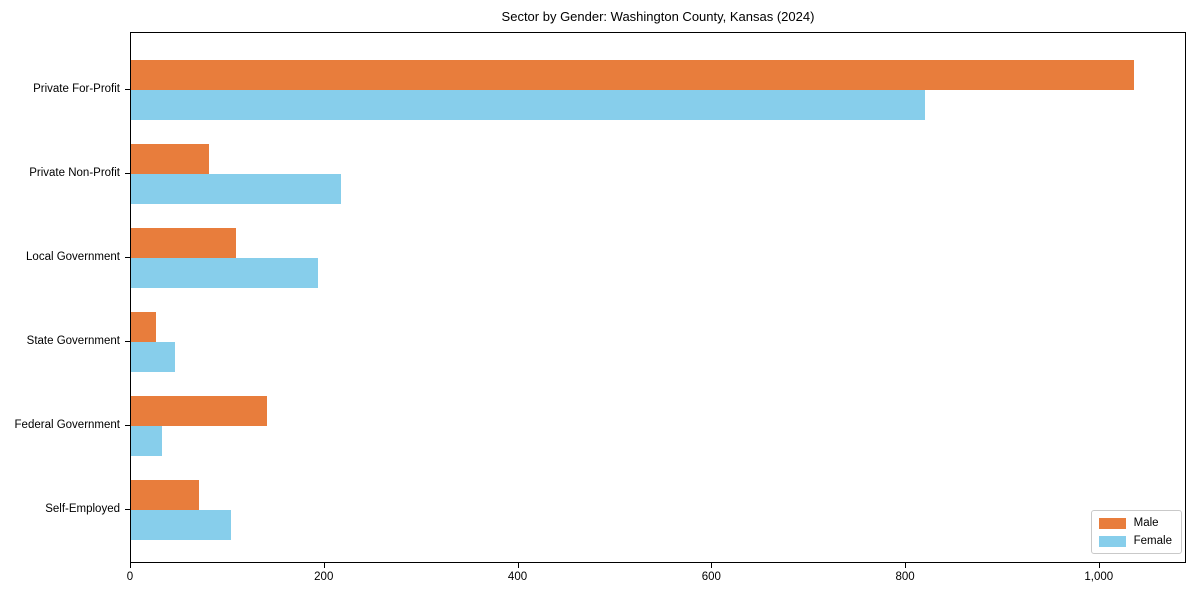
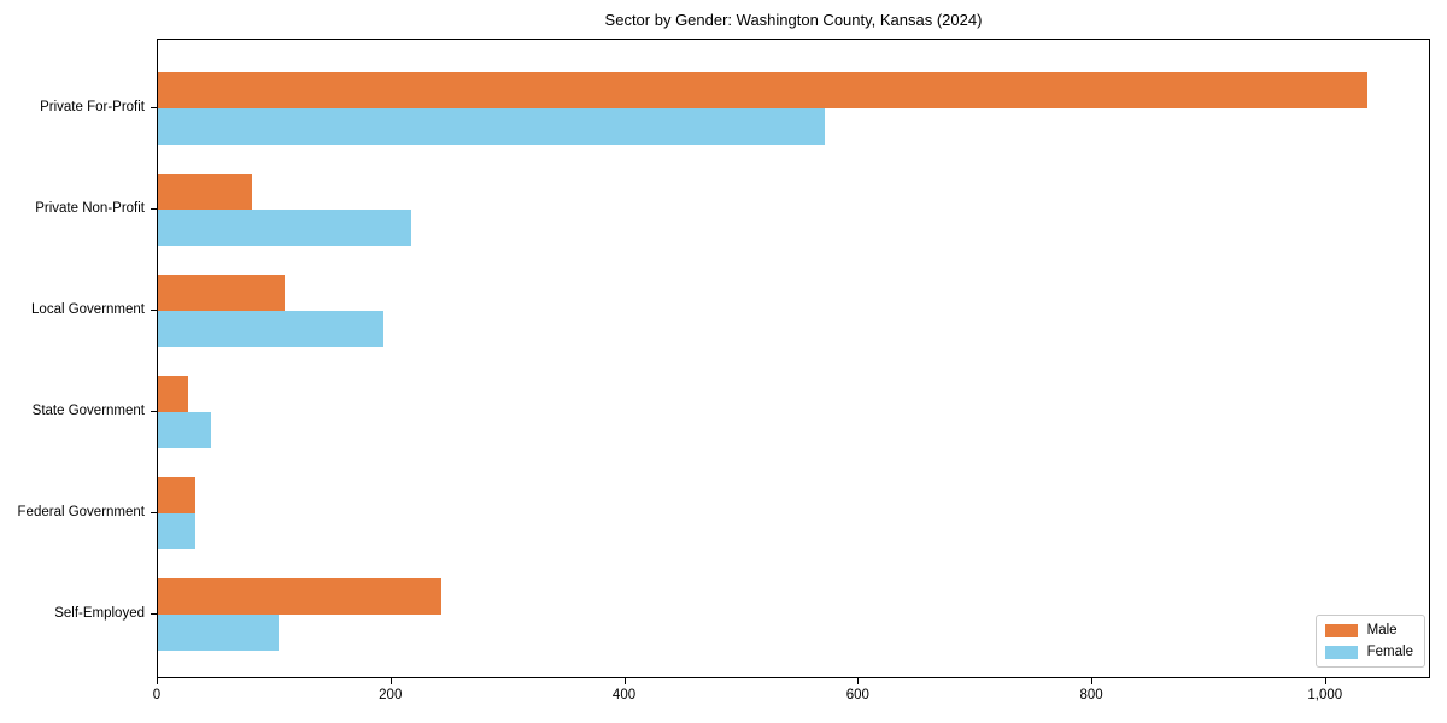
Female/Private For-Profit: 820 -> 570
Male/Federal Government: 140 -> 30
Male/Self-Employed: 70 -> 240
